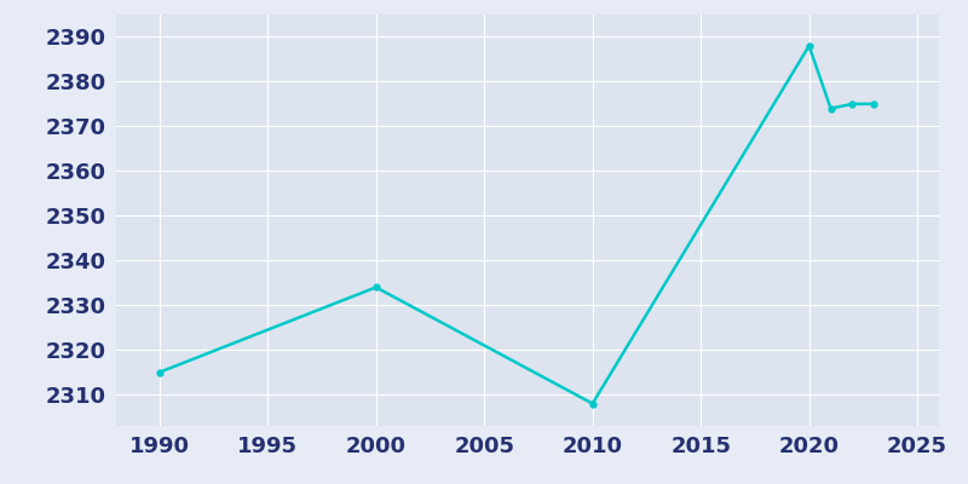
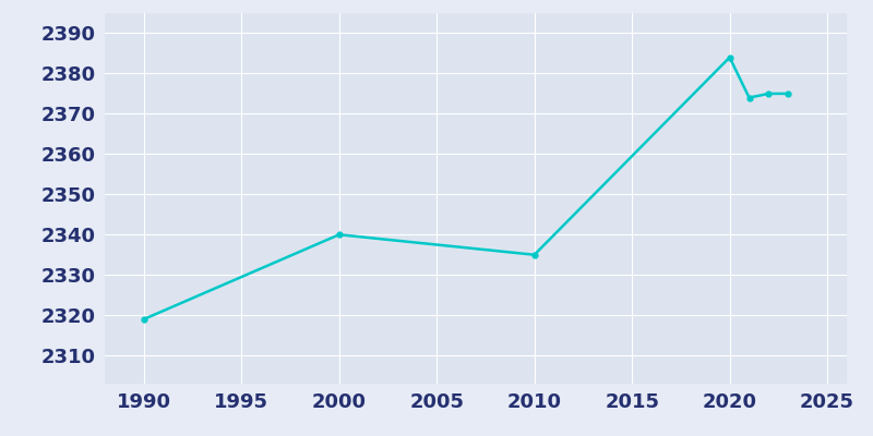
1990: 2315 -> 2319
2000: 2334 -> 2340
2010: 2308 -> 2335
2020: 2388 -> 2384
